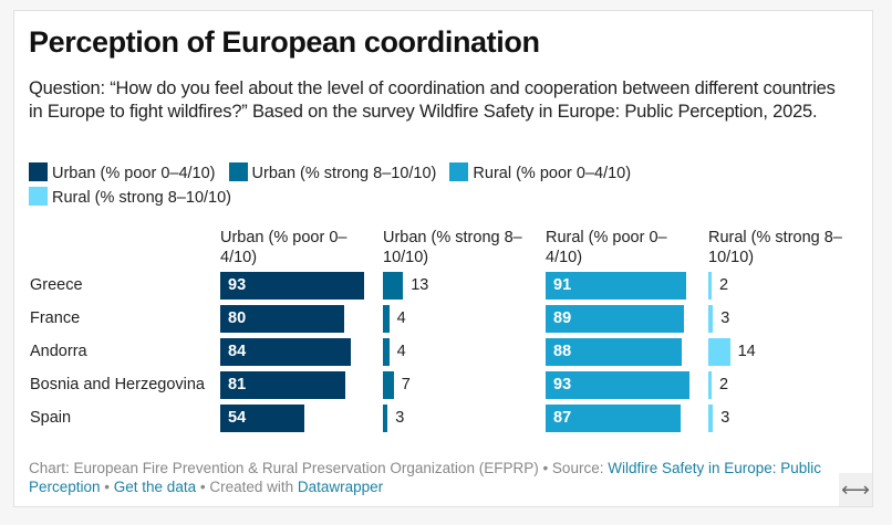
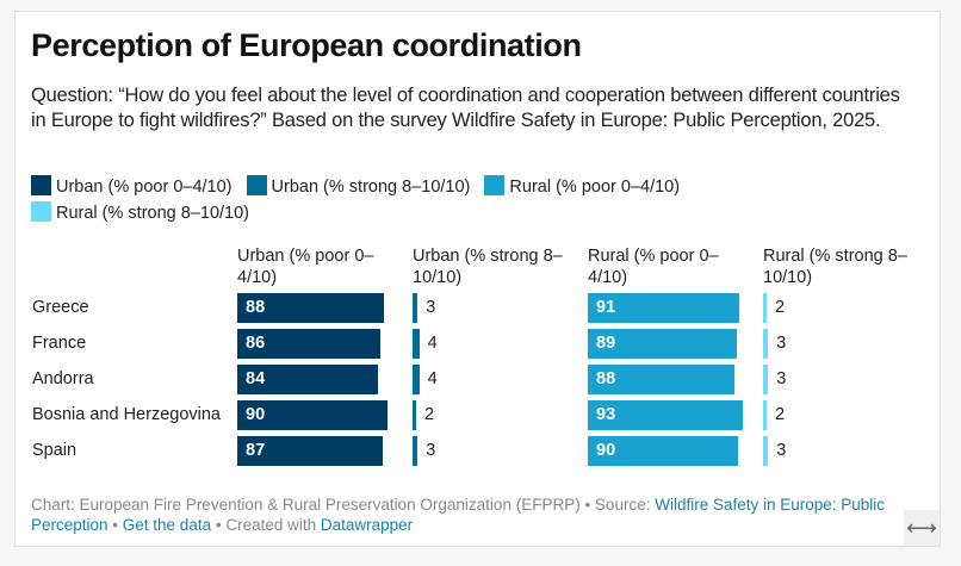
Urban (% poor 0–4/10)/Greece: 93 -> 88
Urban (% strong 8–10/10)/Greece: 13 -> 3
Urban (% poor 0–4/10)/France: 80 -> 86
Rural (% strong 8–10/10)/Andorra: 14 -> 3
Urban (% poor 0–4/10)/Bosnia and Herzegovina: 81 -> 90
Urban (% strong 8–10/10)/Bosnia and Herzegovina: 7 -> 2
Urban (% poor 0–4/10)/Spain: 54 -> 87
Rural (% poor 0–4/10)/Spain: 87 -> 90
